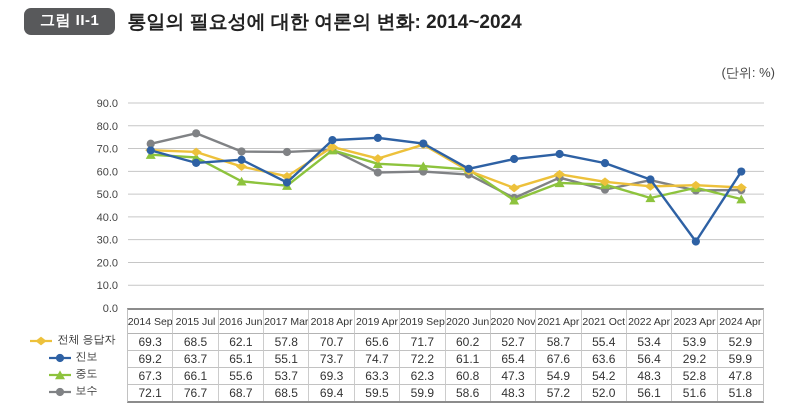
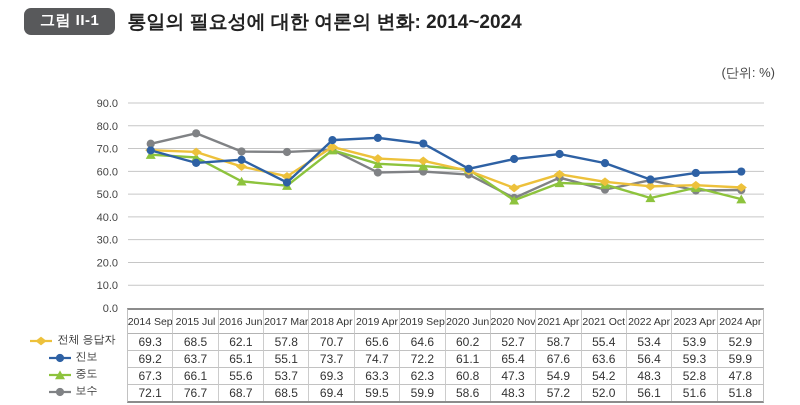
전체 응답자/2019 Sep: 71.7 -> 64.6
진보/2023 Apr: 29.2 -> 59.3
